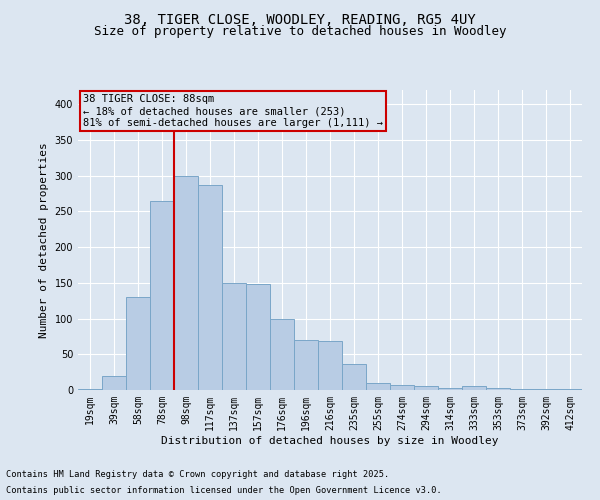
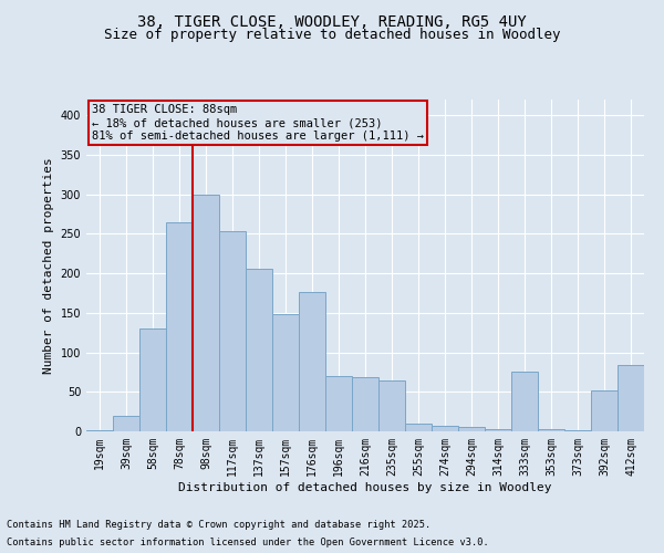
117sqm: 287 -> 254
137sqm: 150 -> 206
176sqm: 100 -> 176
235sqm: 37 -> 64
333sqm: 5 -> 76
392sqm: 1 -> 52
412sqm: 1 -> 84
